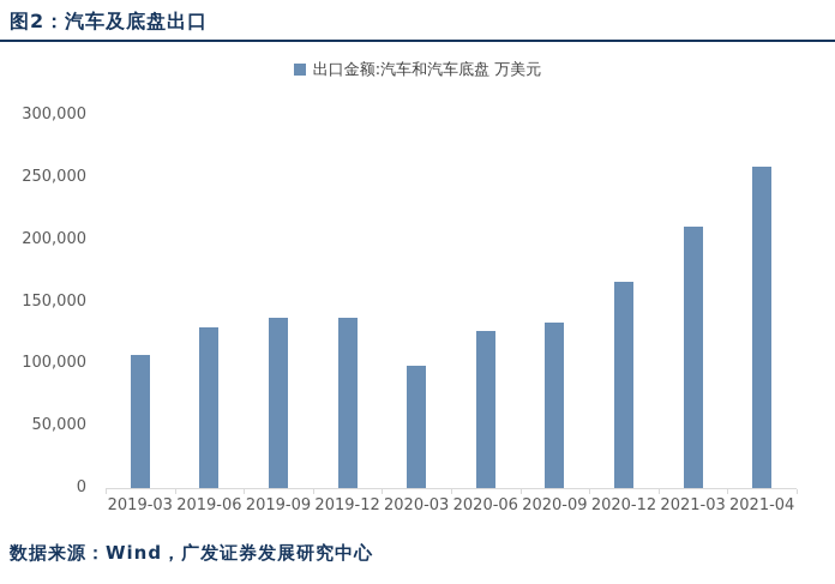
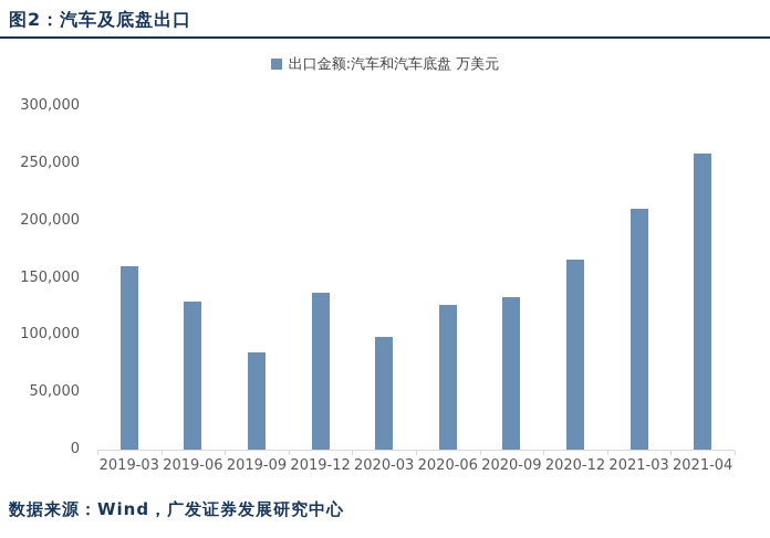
2019-03: 107000 -> 160000
2019-09: 136000 -> 85000
